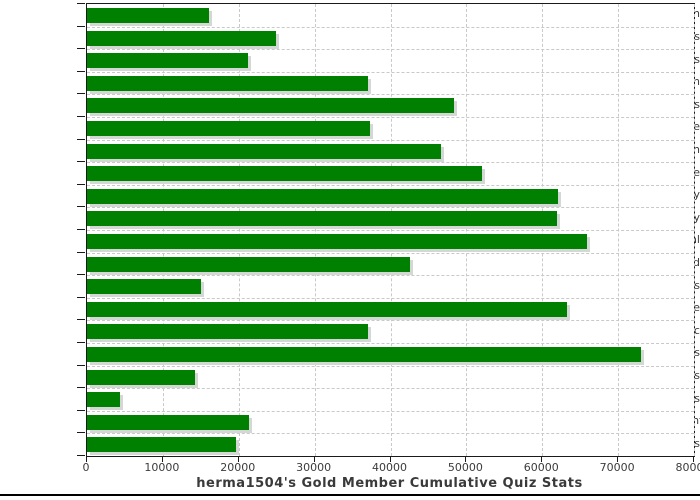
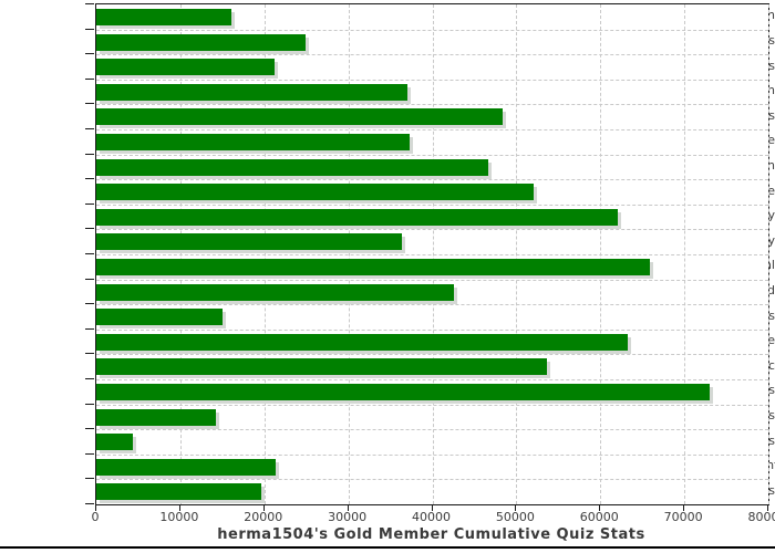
History: 62000 -> 36000
Music: 37000 -> 54000
